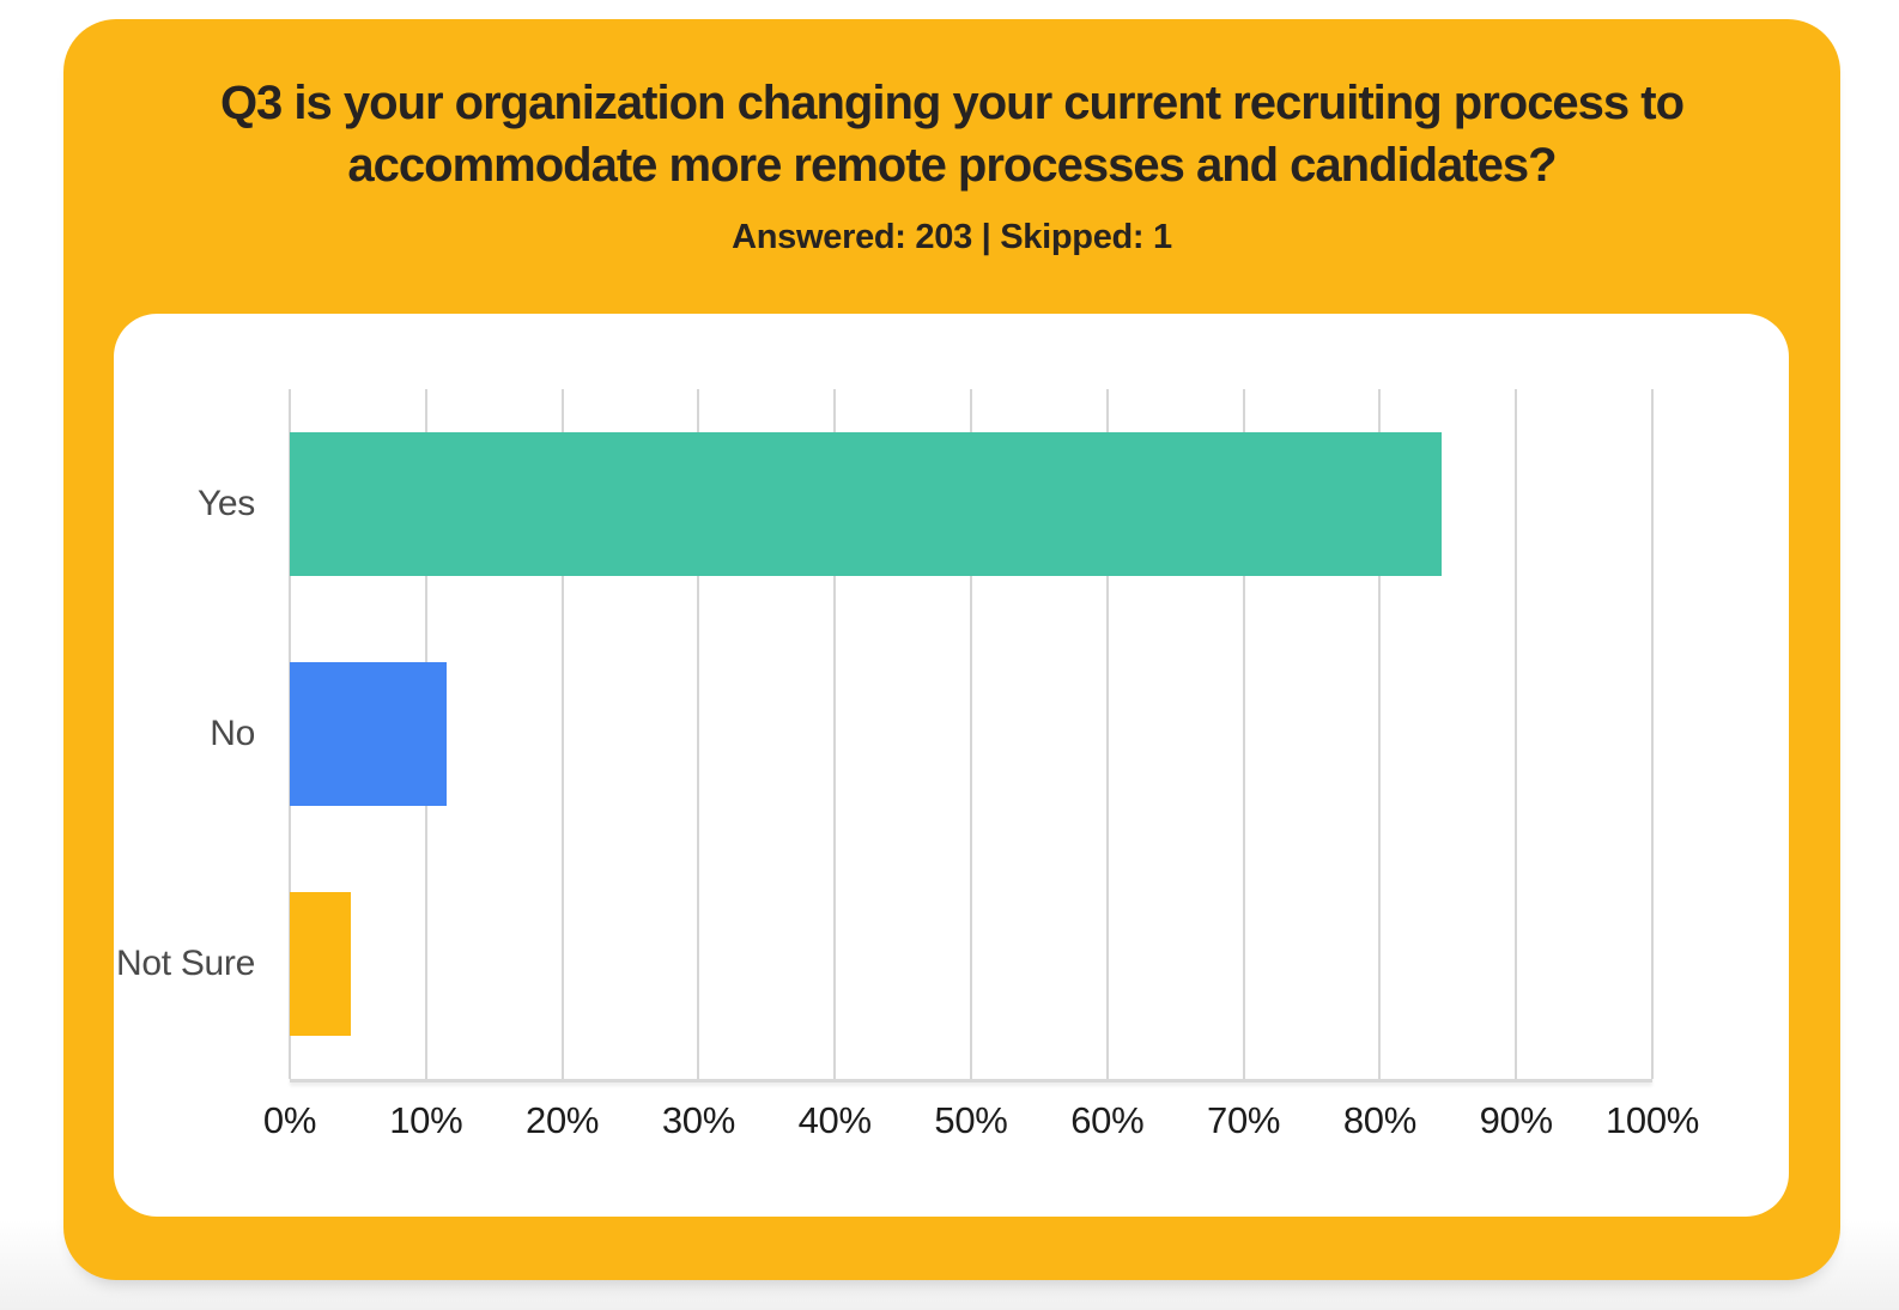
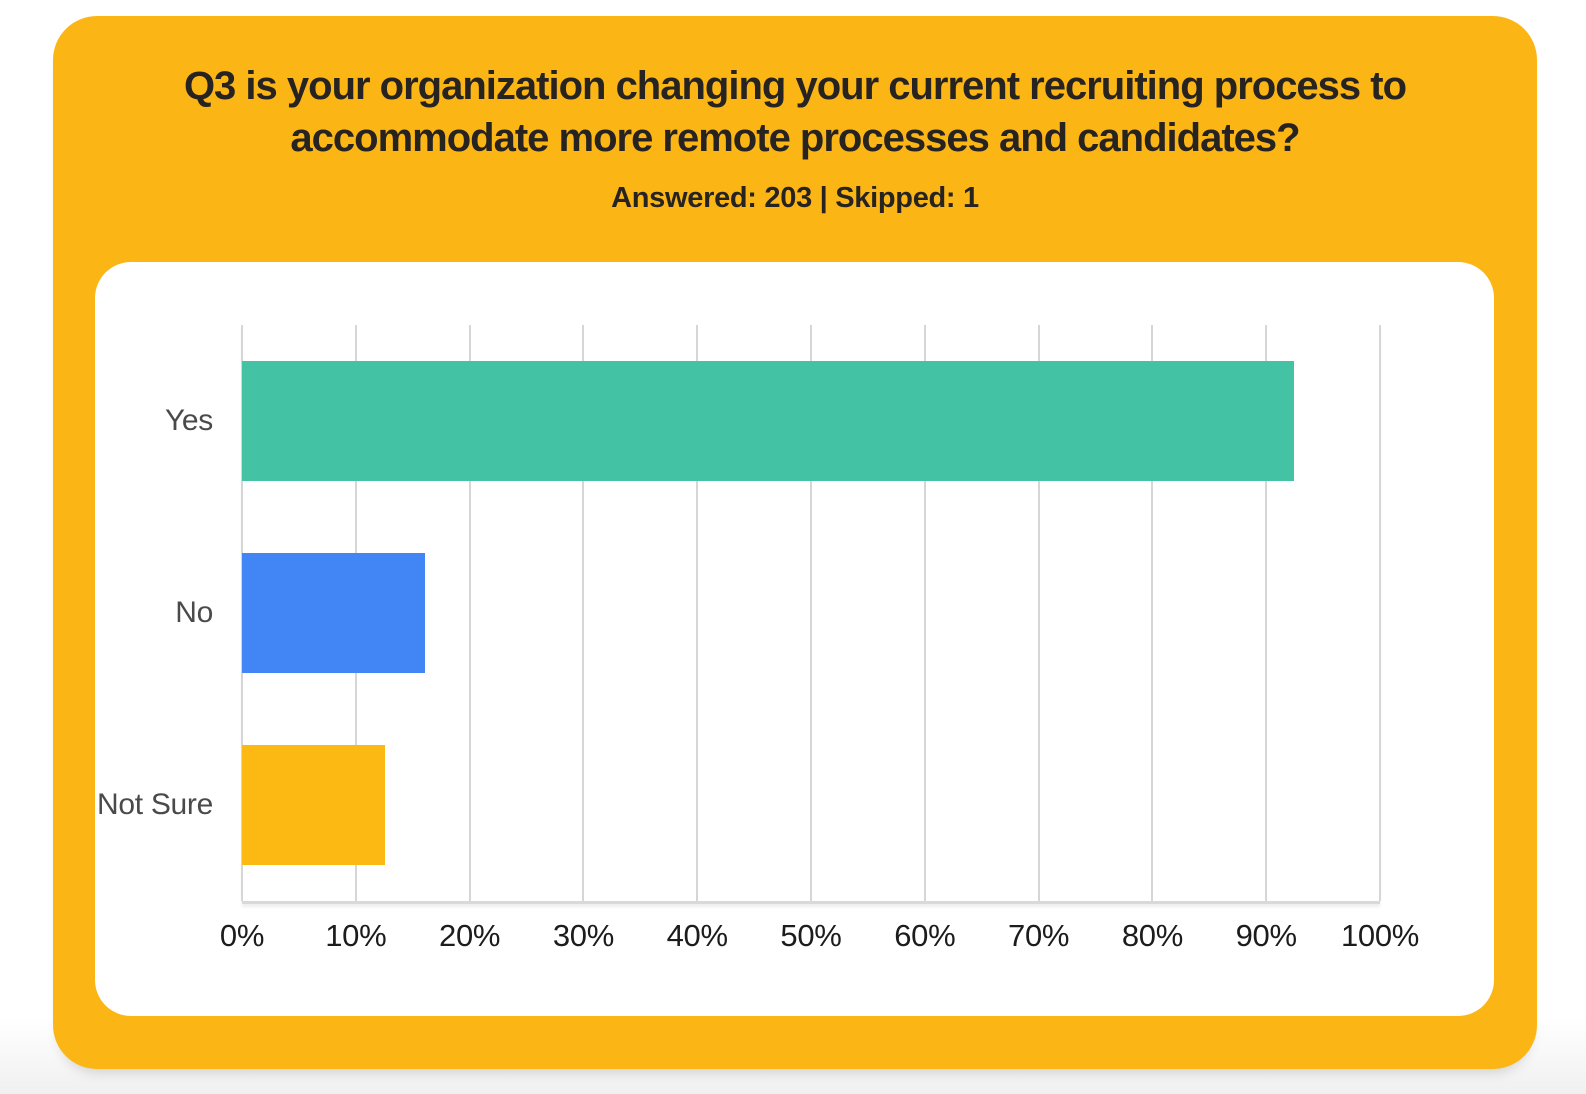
Yes: 84.5% -> 92.4%
No: 11.5% -> 16.1%
Not Sure: 4.5% -> 12.6%
